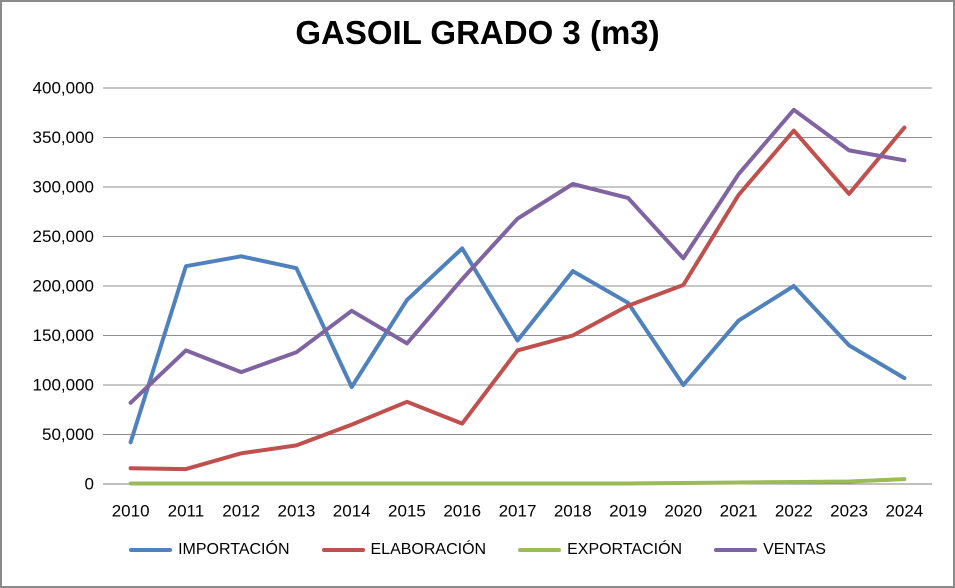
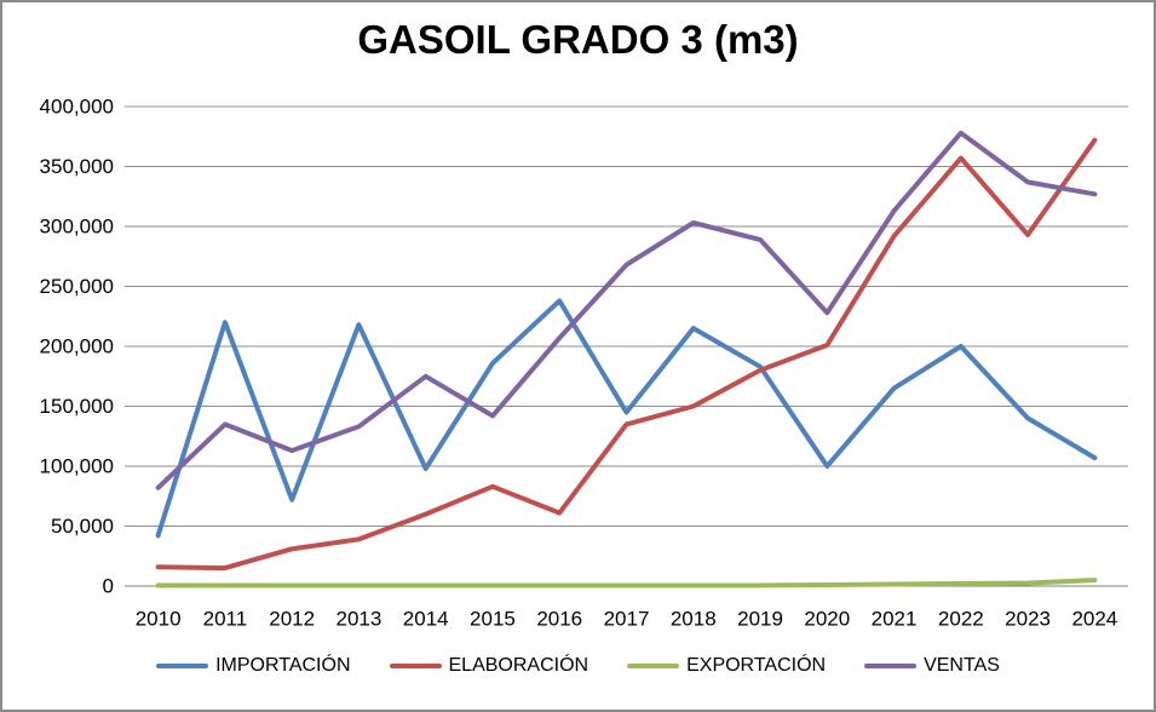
IMPORTACIÓN/2012: 230000 -> 70000
ELABORACIÓN/2024: 360000 -> 370000
